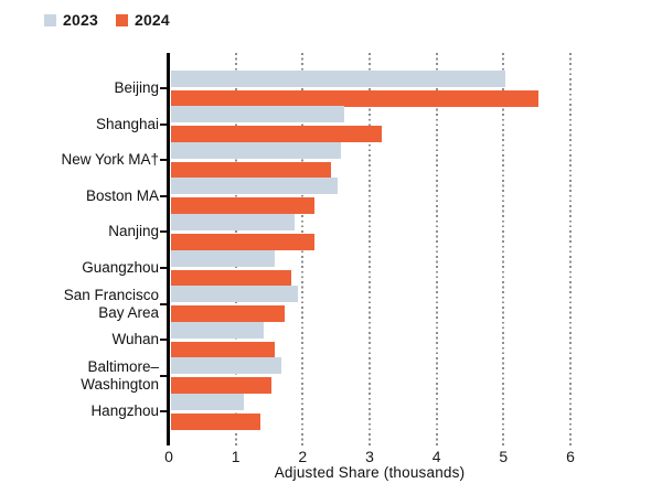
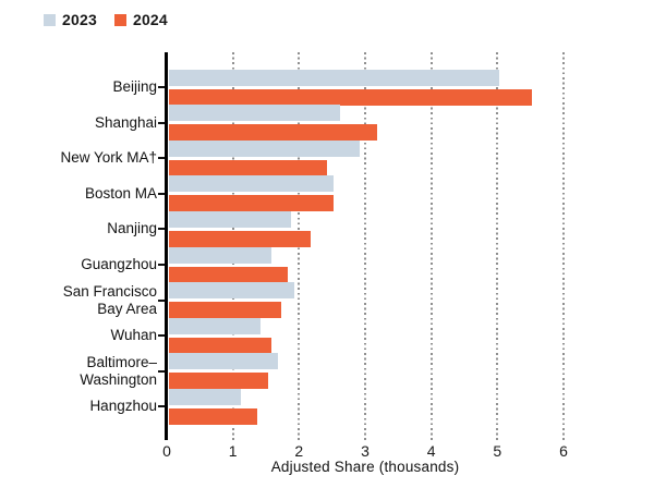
2023/New York MA†: 2.5 -> 2.9
2024/Boston MA: 2.1 -> 2.5
